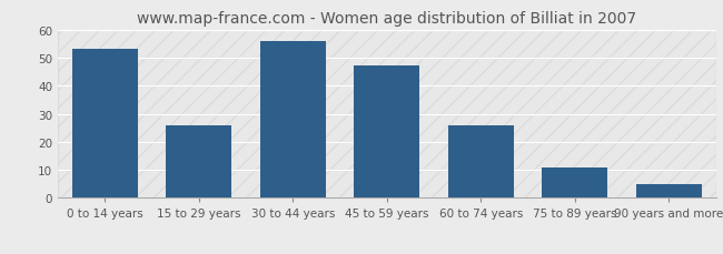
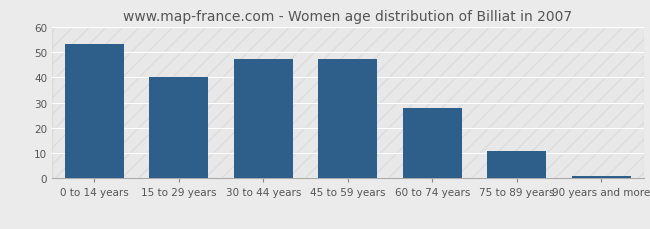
15 to 29 years: 26 -> 40
30 to 44 years: 56 -> 47
60 to 74 years: 26 -> 28
90 years and more: 5 -> 1
